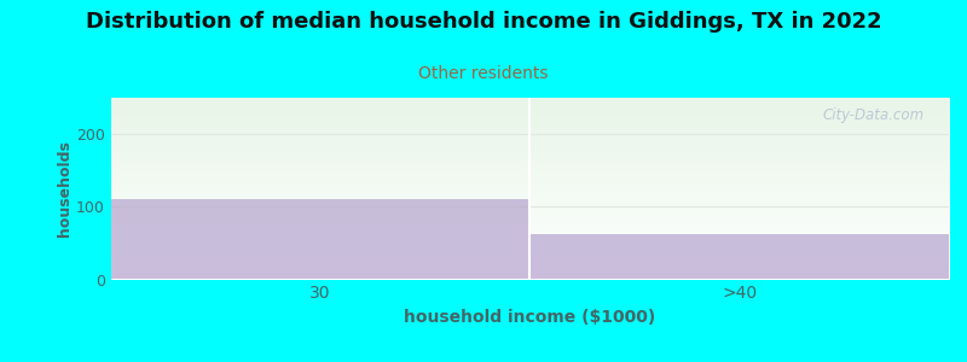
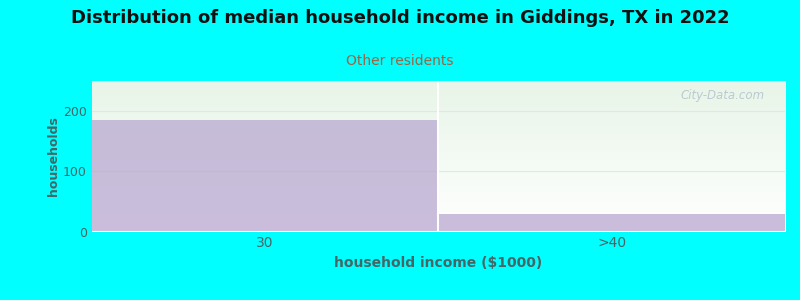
30: 110 -> 185
>40: 62 -> 30
